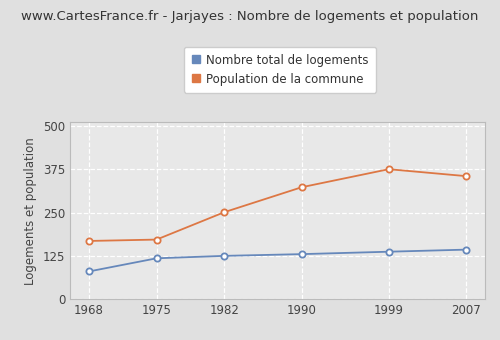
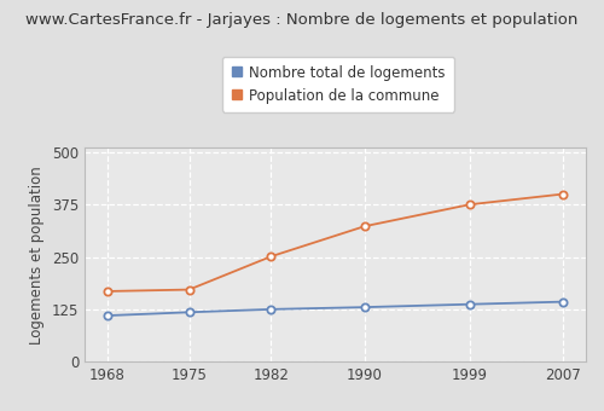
Nombre total de logements/1968: 80 -> 110
Population de la commune/2007: 355 -> 400
